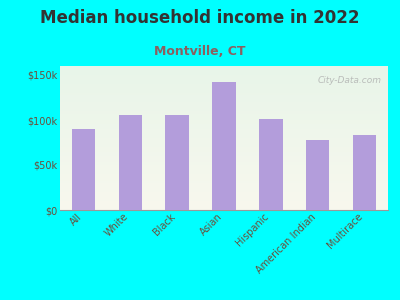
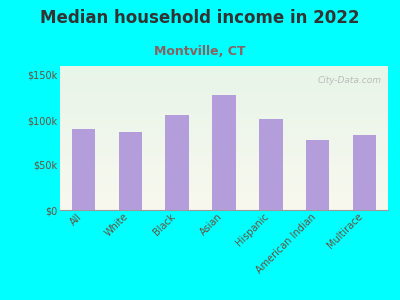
White: $106k -> $87k
Asian: $142k -> $128k
